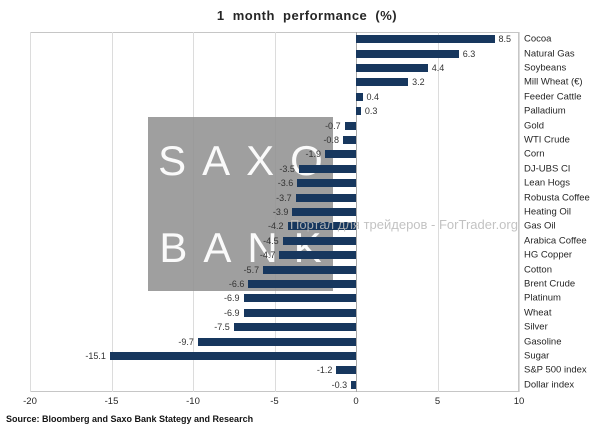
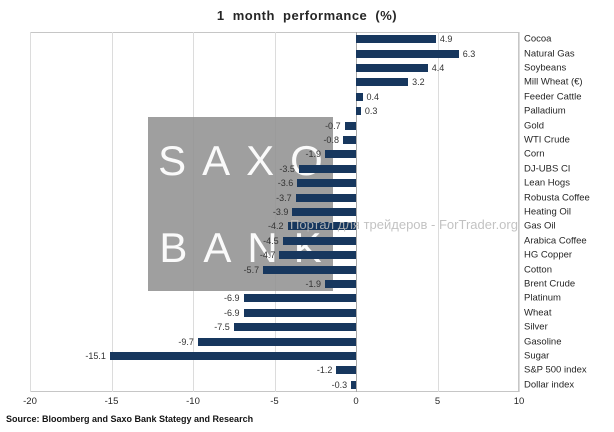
Cocoa: 8.5 -> 4.9
Brent Crude: -6.6 -> -1.9
